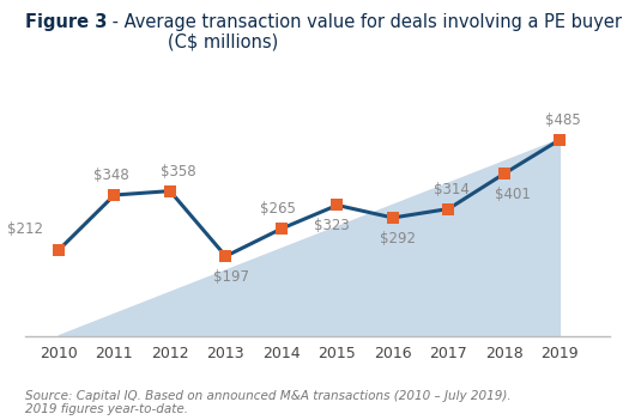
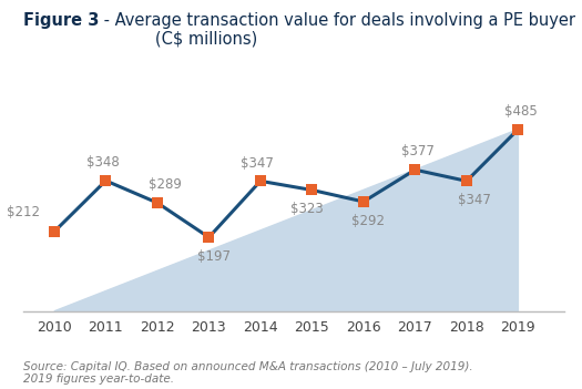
2012: $358 -> $289
2014: $265 -> $347
2017: $314 -> $377
2018: $401 -> $347
